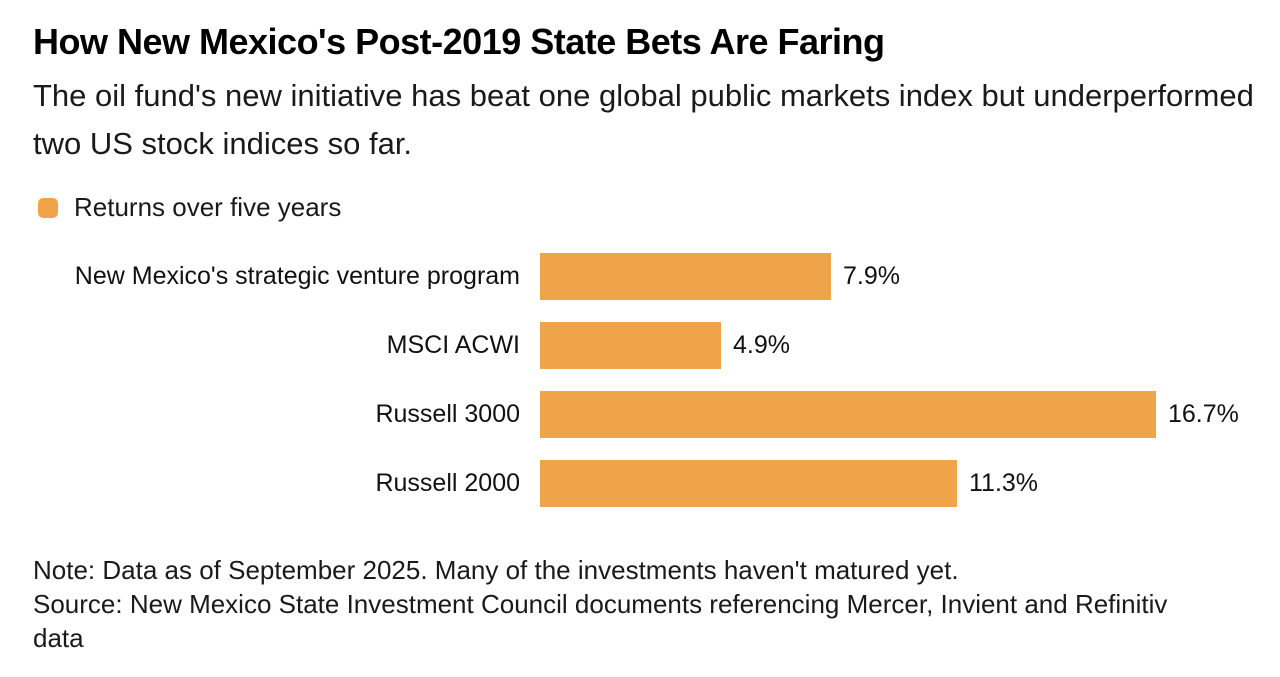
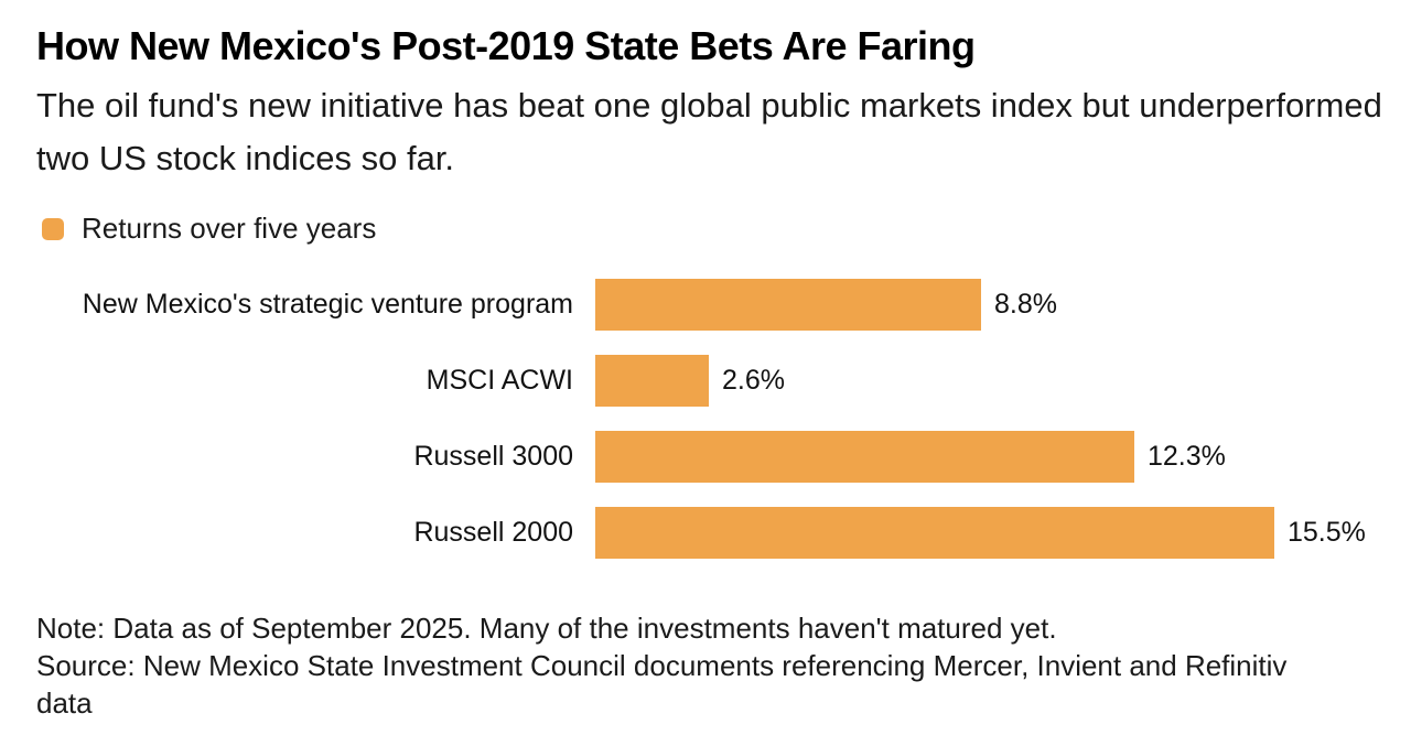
New Mexico's strategic venture program: 7.9% -> 8.8%
MSCI ACWI: 4.9% -> 2.6%
Russell 3000: 16.7% -> 12.3%
Russell 2000: 11.3% -> 15.5%
